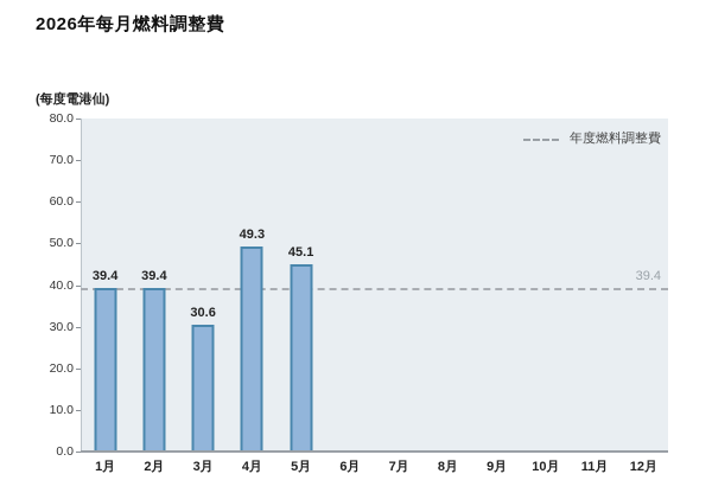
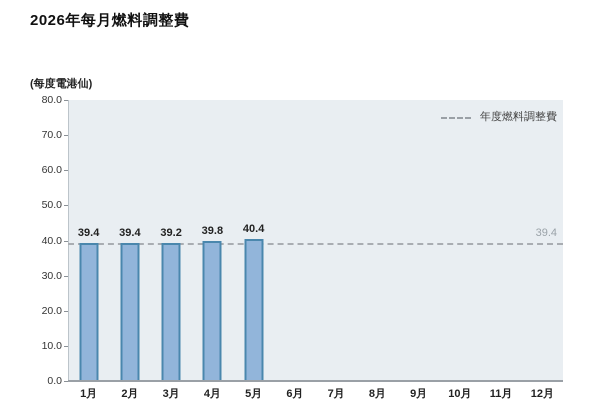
3月: 30.6 -> 39.2
4月: 49.3 -> 39.8
5月: 45.1 -> 40.4
